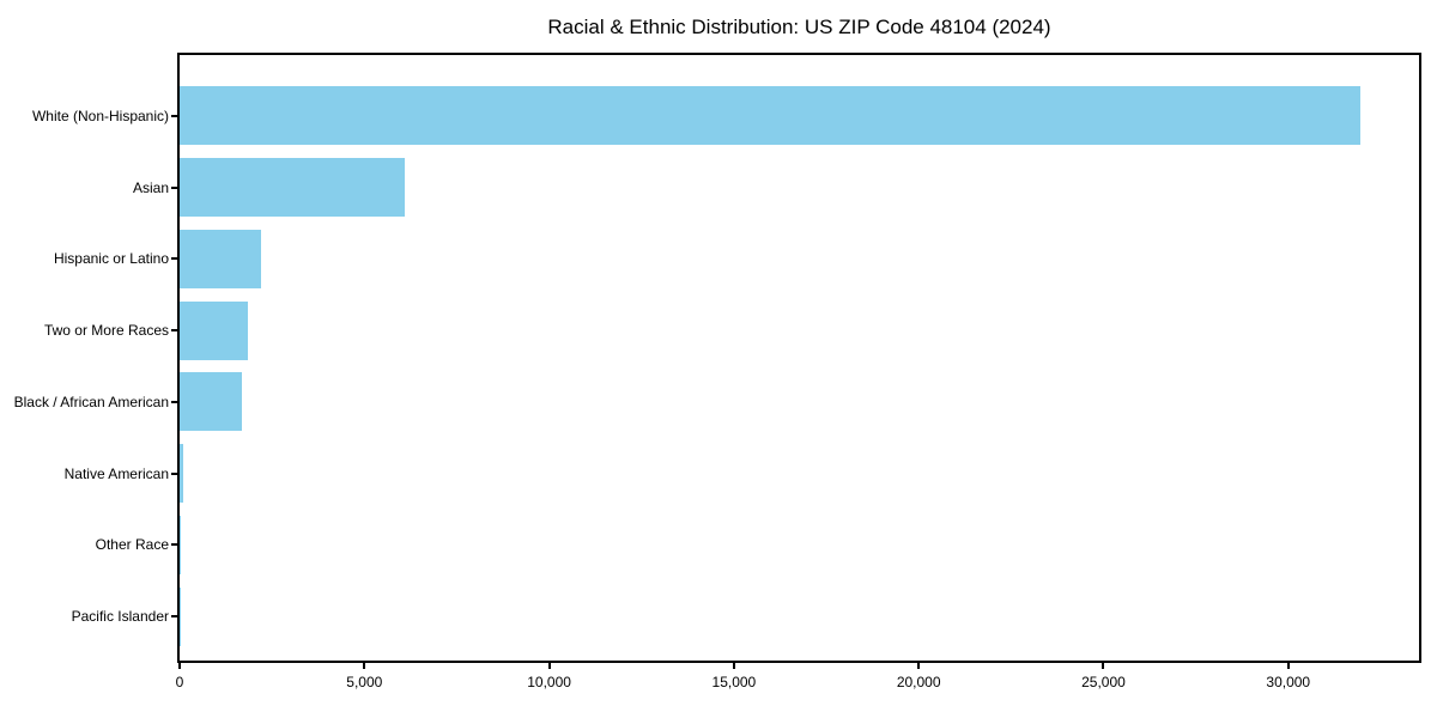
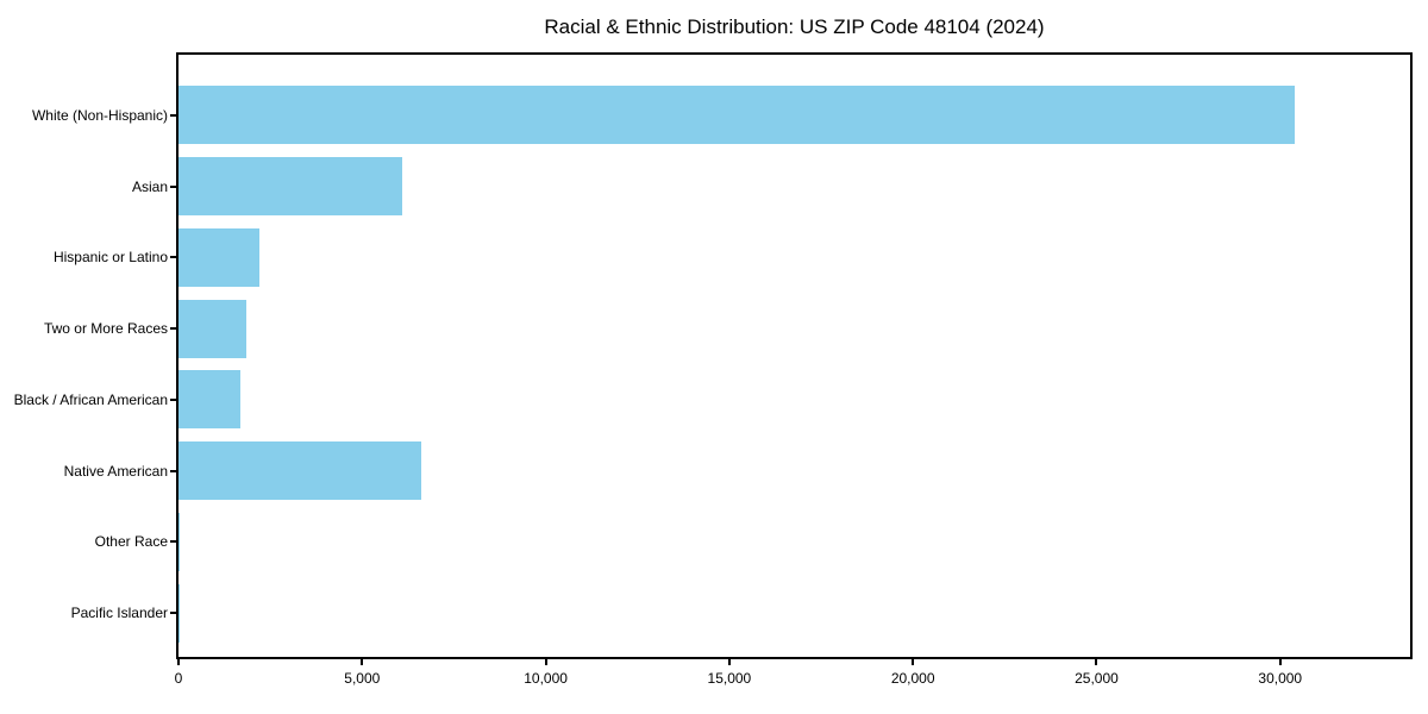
White (Non-Hispanic): 31900 -> 30400
Native American: 100 -> 6600
